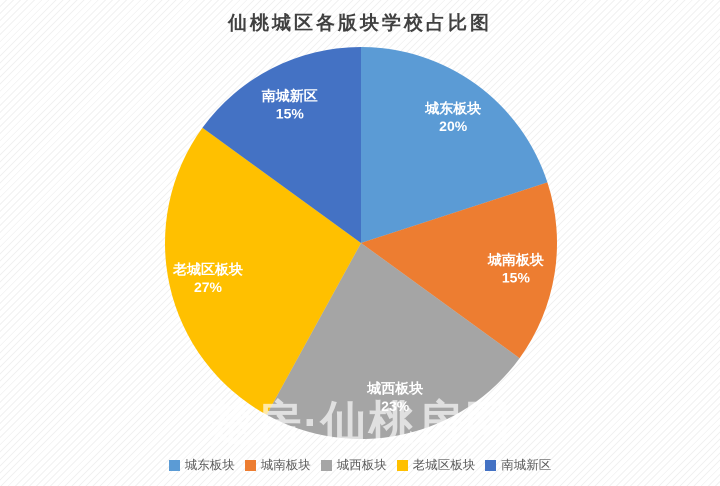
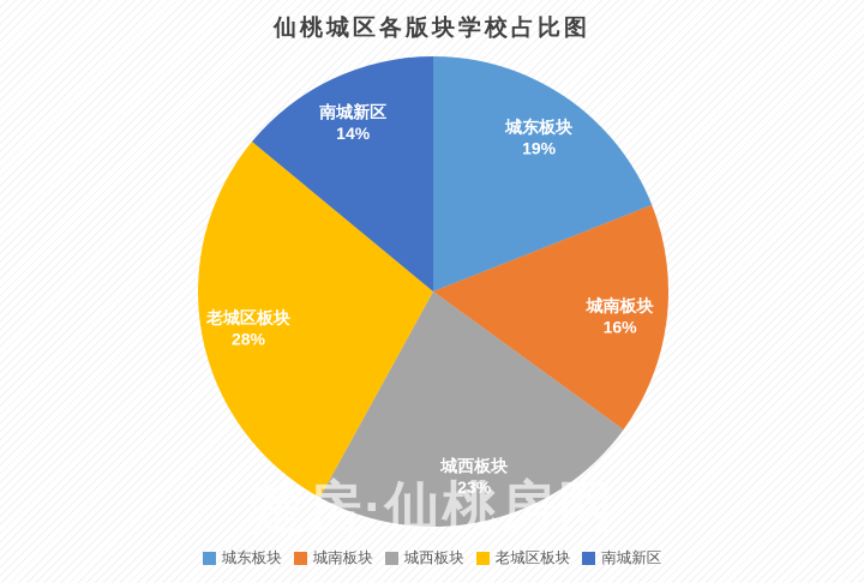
城东板块: 20% -> 19%
城南板块: 15% -> 16%
老城区板块: 27% -> 28%
南城新区: 15% -> 14%
